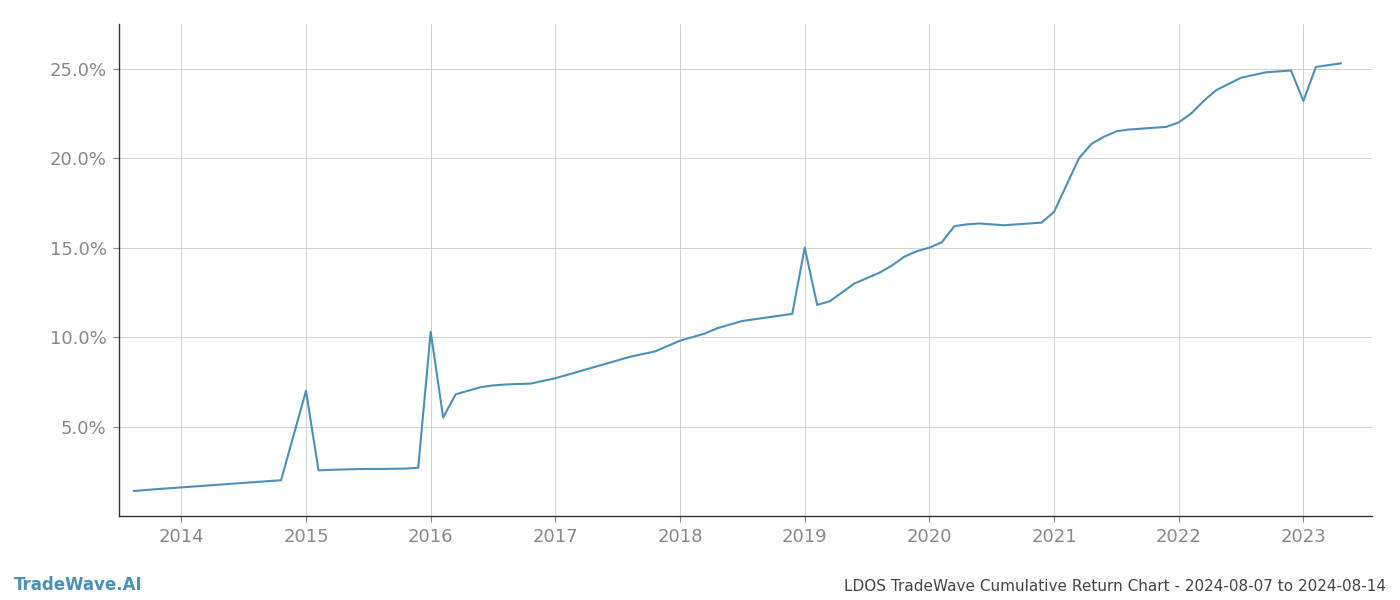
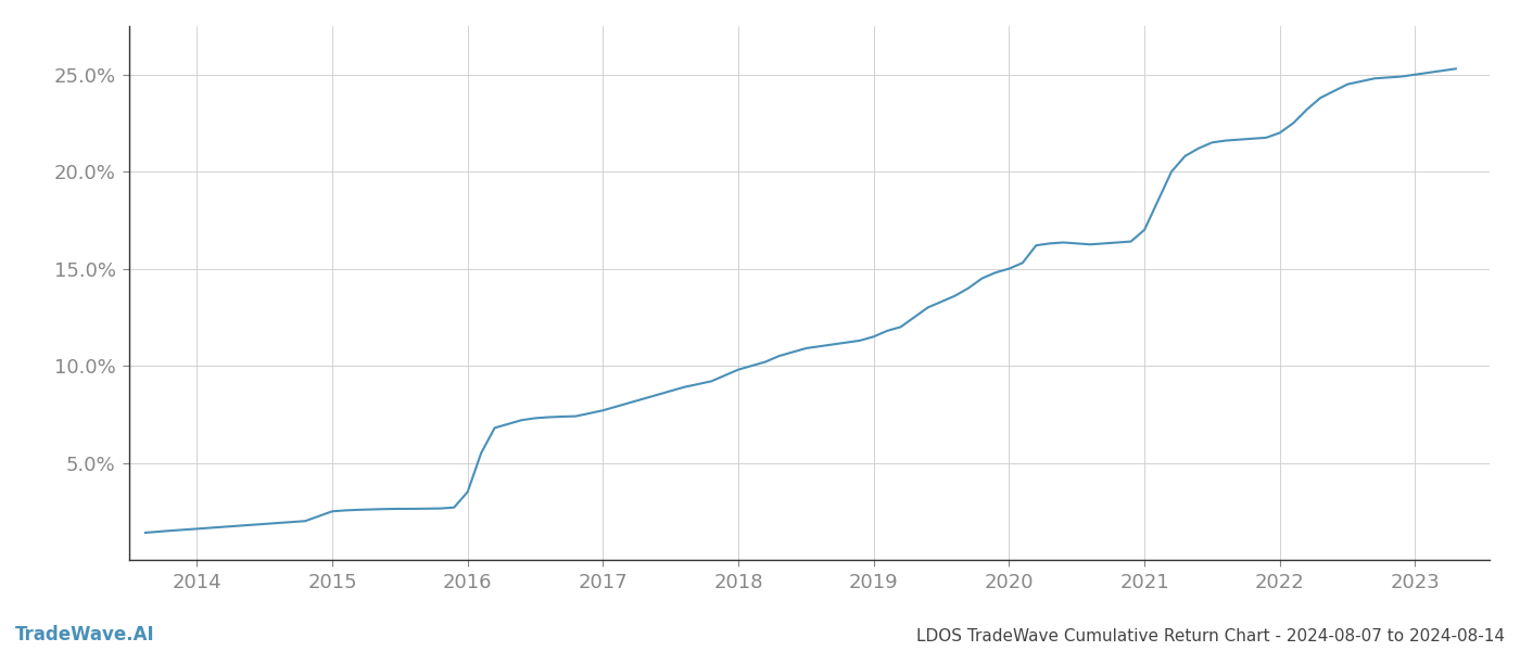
2015: 7.0% -> 2.5%
2016: 10.3% -> 3.5%
2019: 15.0% -> 11.5%
2023: 23.2% -> 25.0%
